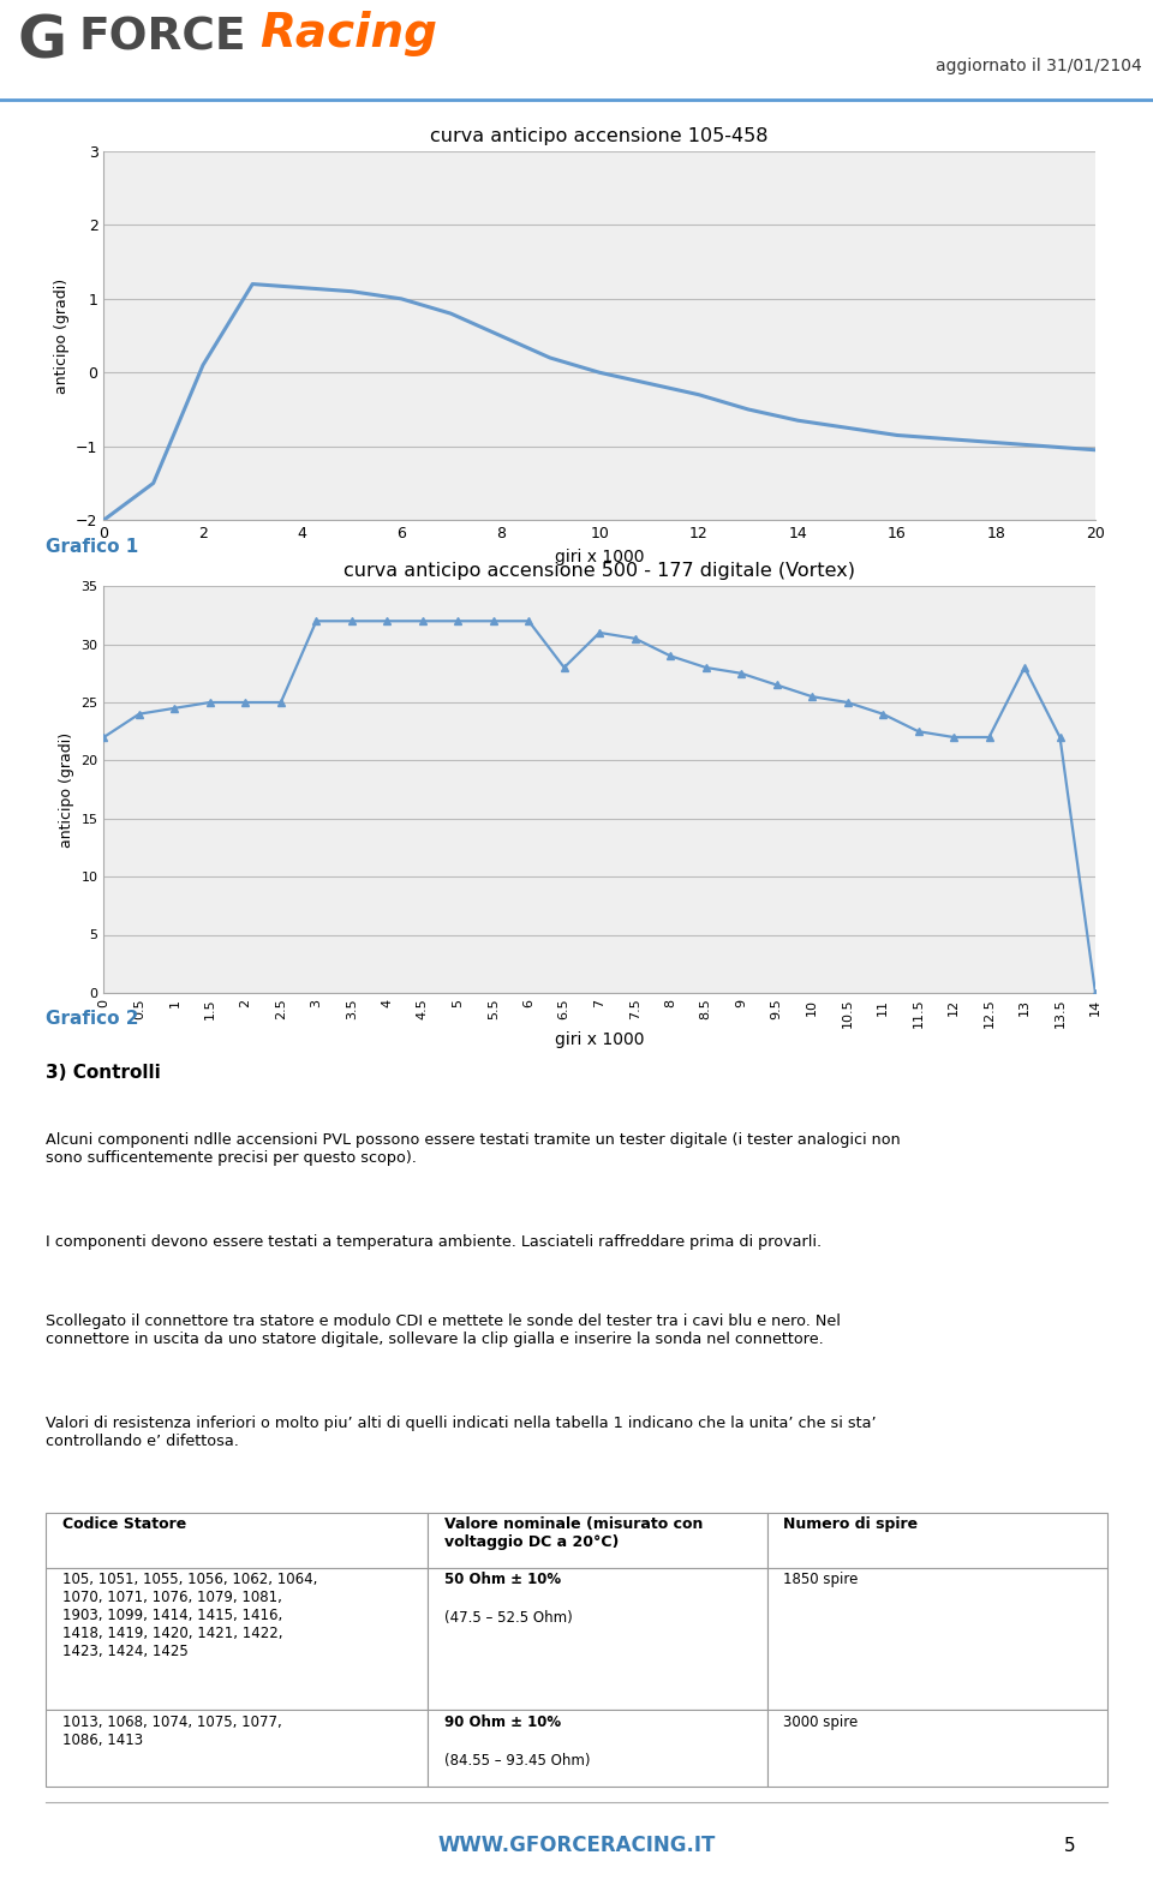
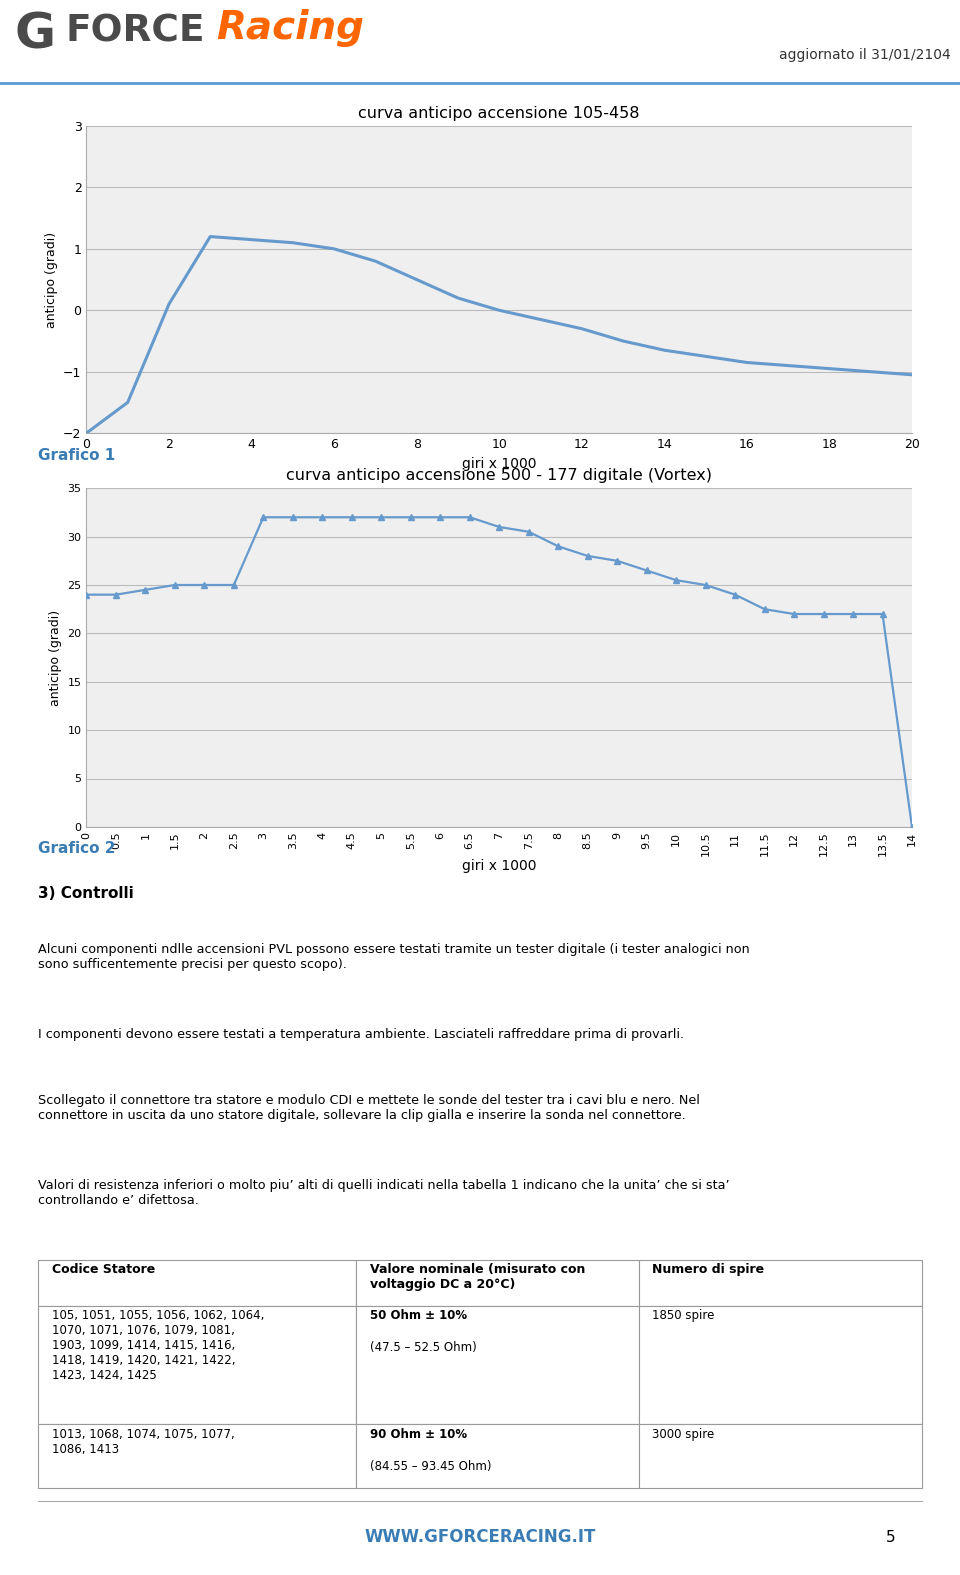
curva anticipo accensione 500 - 177 digitale (Vortex)/0: 22.0 -> 24.0
curva anticipo accensione 500 - 177 digitale (Vortex)/6.5: 28.0 -> 32.0
curva anticipo accensione 500 - 177 digitale (Vortex)/13: 28.0 -> 22.0
